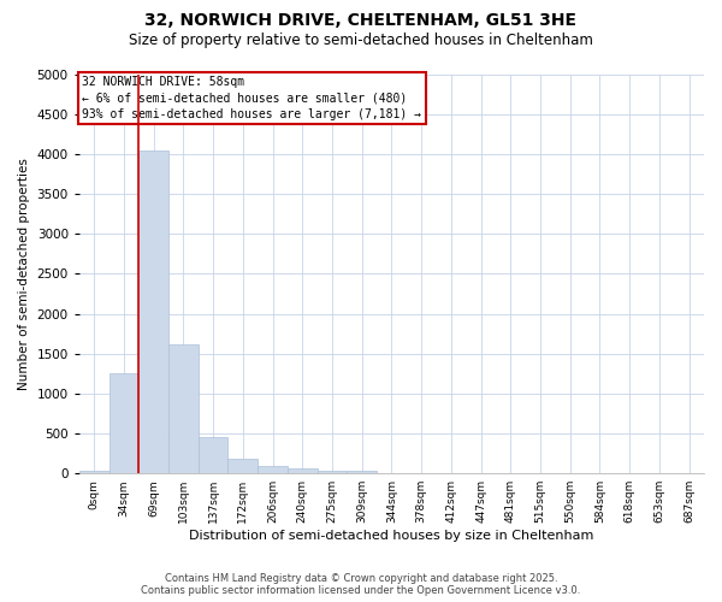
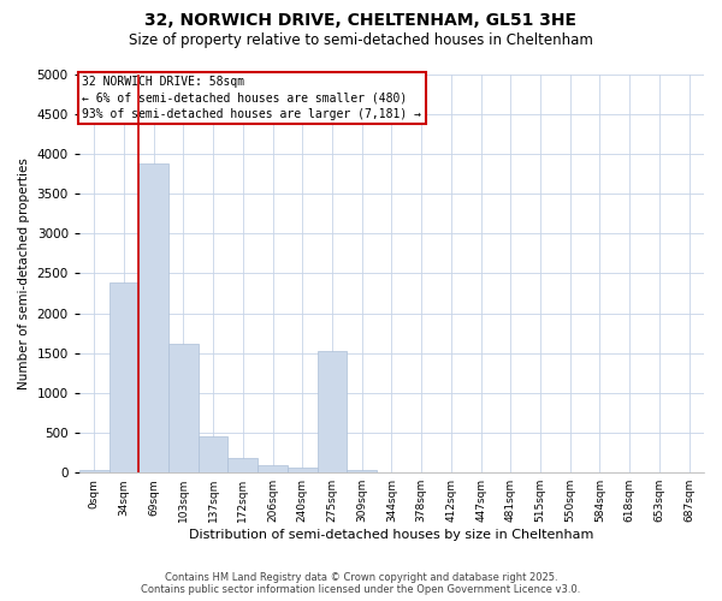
34sqm: 1250 -> 2380
69sqm: 4050 -> 3880
275sqm: 40 -> 1520
